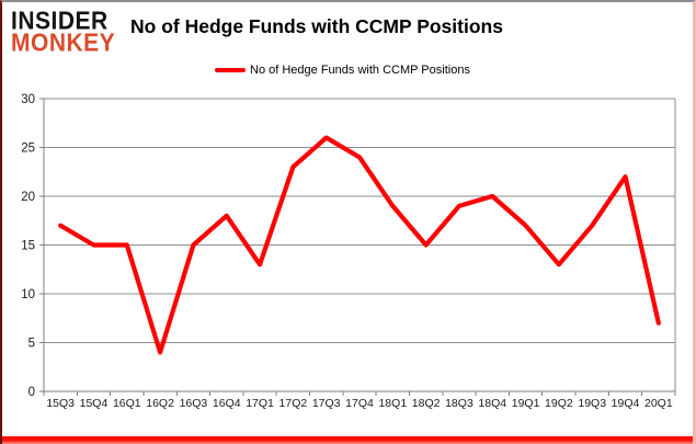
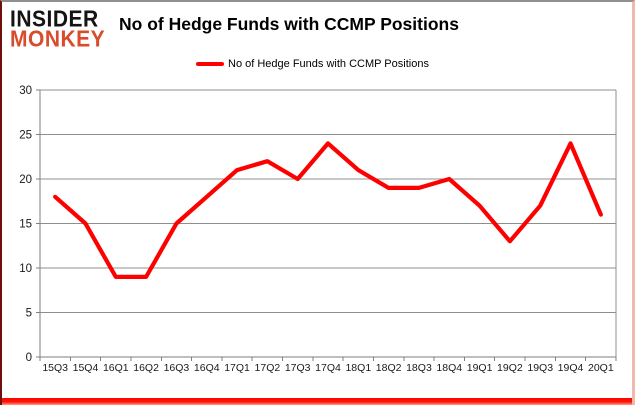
15Q3: 17 -> 18
16Q1: 15 -> 9
16Q2: 4 -> 9
17Q1: 13 -> 21
17Q2: 23 -> 22
17Q3: 26 -> 20
18Q1: 19 -> 21
18Q2: 15 -> 19
19Q4: 22 -> 24
20Q1: 7 -> 16
